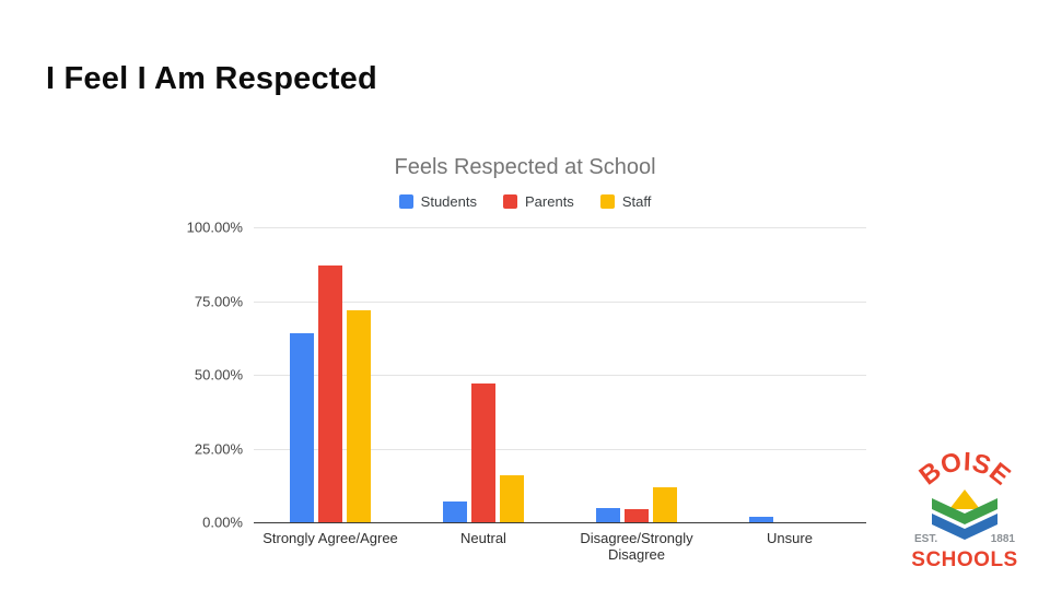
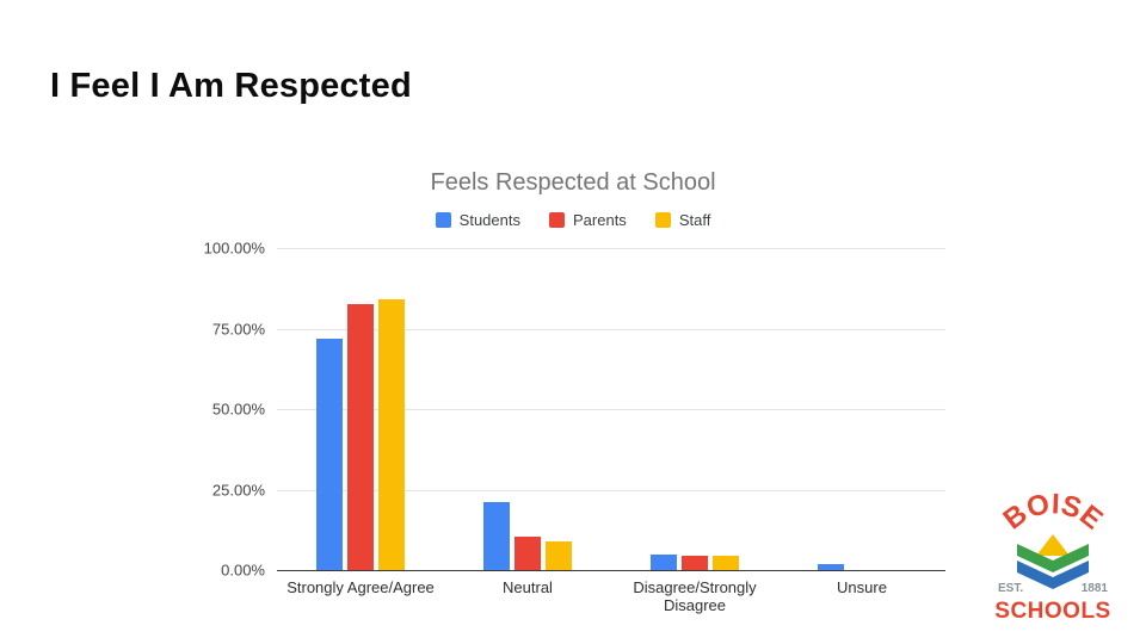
Students/Strongly Agree/Agree: 64% -> 72%
Parents/Strongly Agree/Agree: 87% -> 82%
Staff/Strongly Agree/Agree: 72% -> 84%
Students/Neutral: 7% -> 21%
Parents/Neutral: 47% -> 10%
Staff/Neutral: 16% -> 9%
Staff/Disagree/Strongly Disagree: 12% -> 4%
